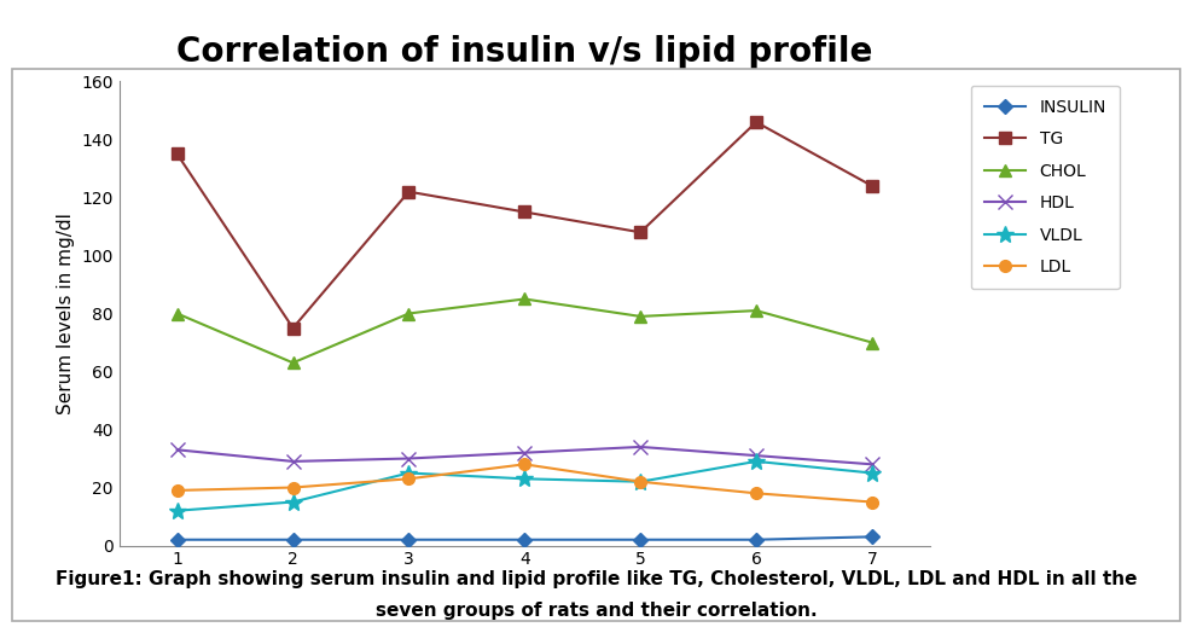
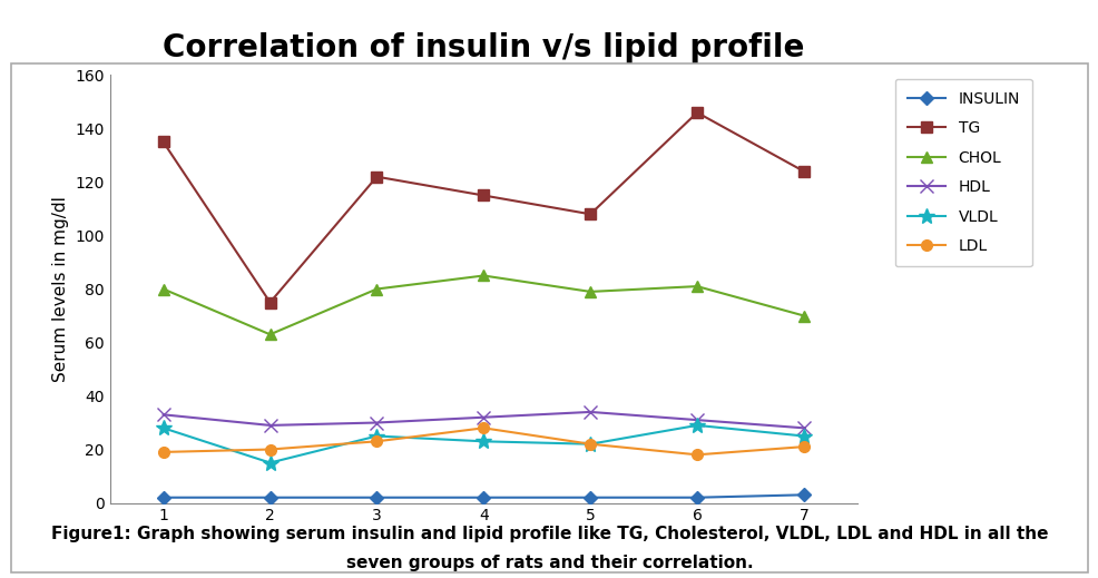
VLDL/1: 12 -> 28
LDL/7: 15 -> 21
